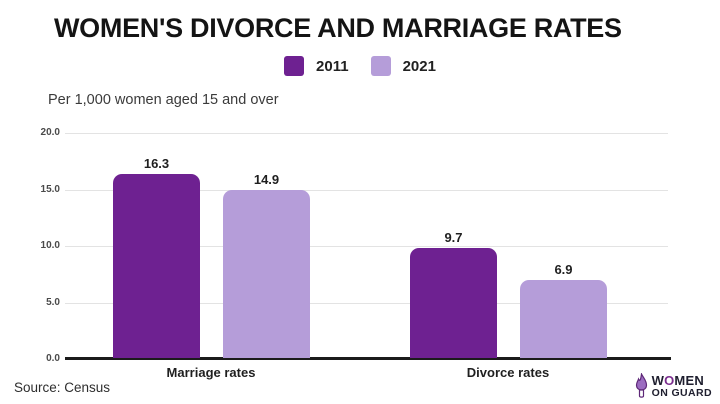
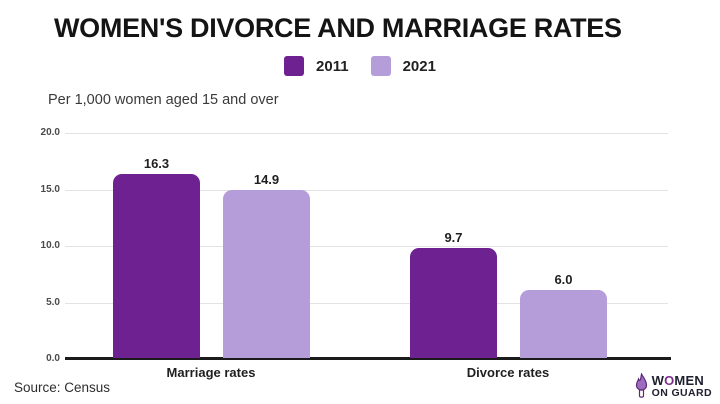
2021/Divorce rates: 6.9 -> 6.0
